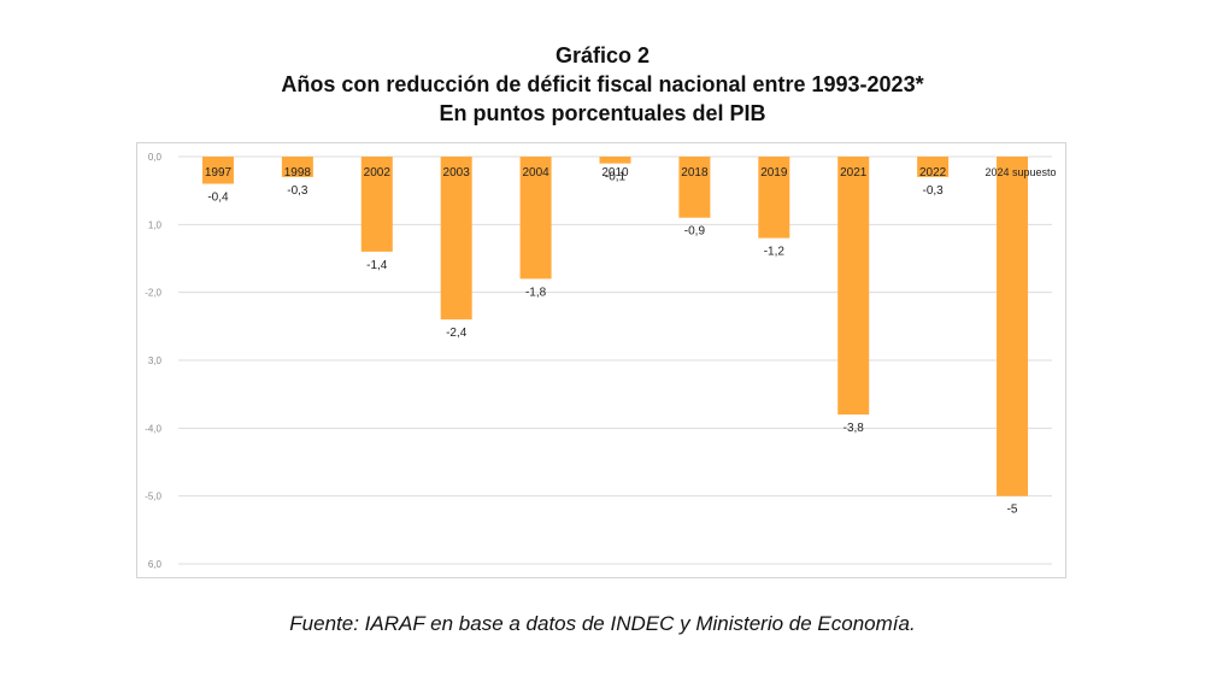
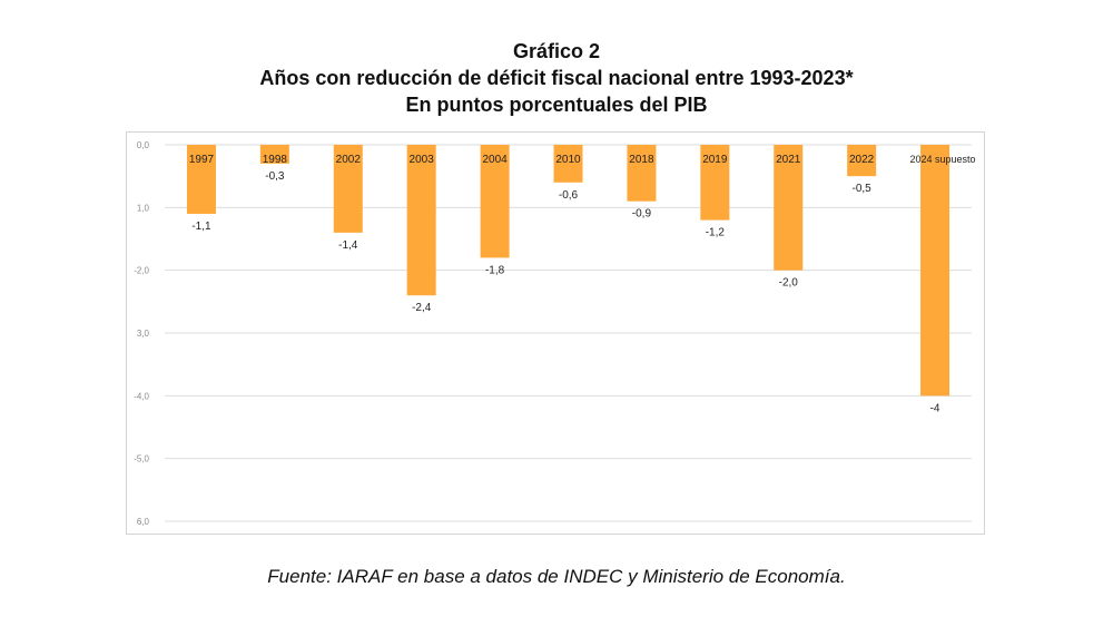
1997: -0,4 -> -1,1
2010: -0,1 -> -0,6
2021: -3,8 -> -2,0
2022: -0,3 -> -0,5
2024 supuesto: -5 -> -4
